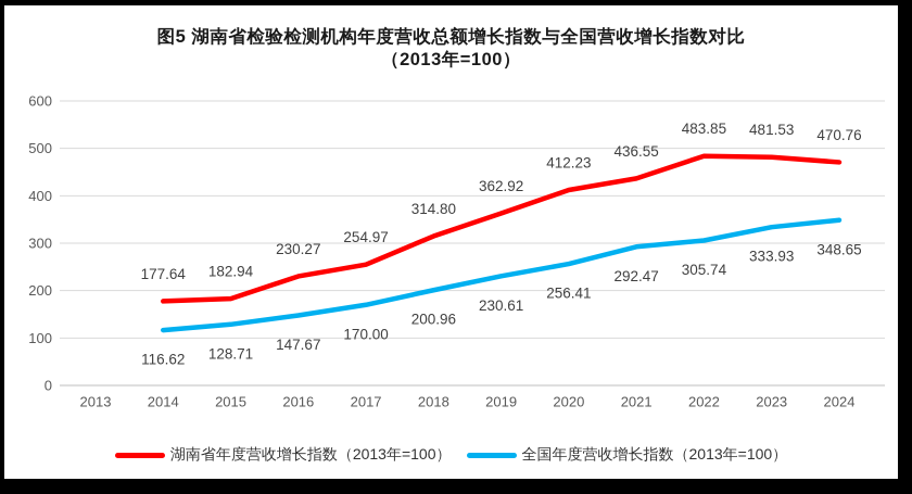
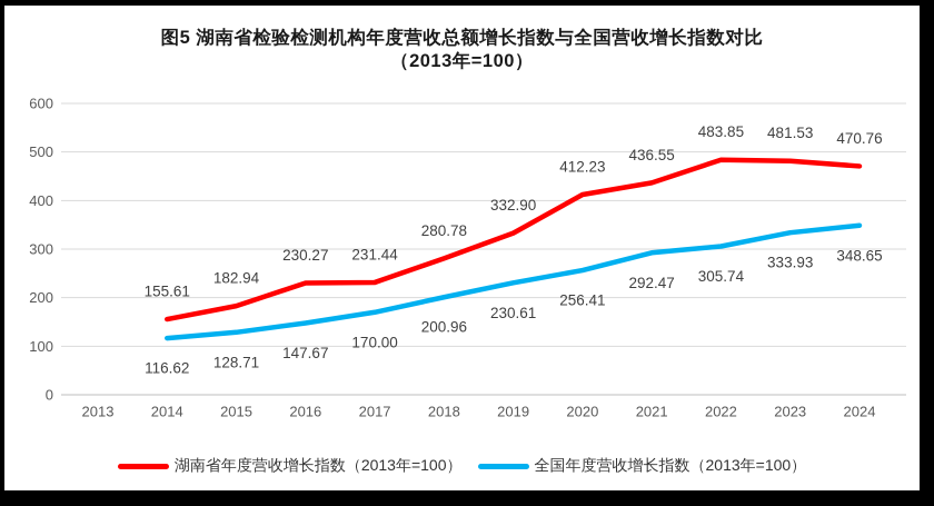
湖南省年度营收增长指数（2013年=100）/2014: 177.64 -> 155.61
湖南省年度营收增长指数（2013年=100）/2017: 254.97 -> 231.44
湖南省年度营收增长指数（2013年=100）/2018: 314.80 -> 280.78
湖南省年度营收增长指数（2013年=100）/2019: 362.92 -> 332.90
